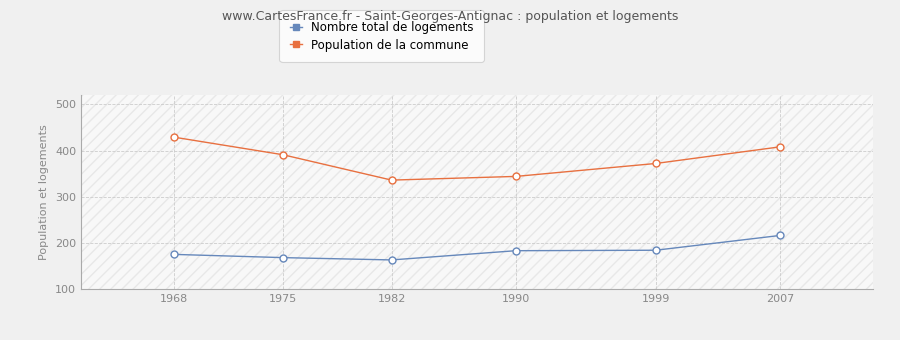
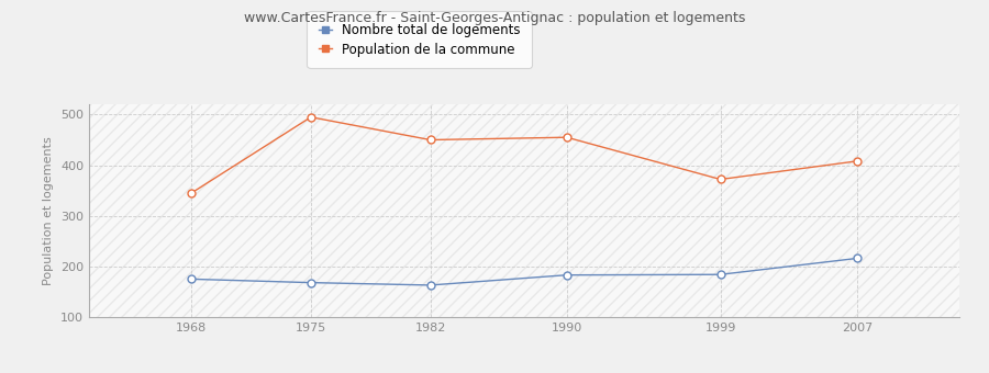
Population de la commune/1968: 429 -> 345
Population de la commune/1975: 391 -> 495
Population de la commune/1982: 336 -> 450
Population de la commune/1990: 344 -> 455
